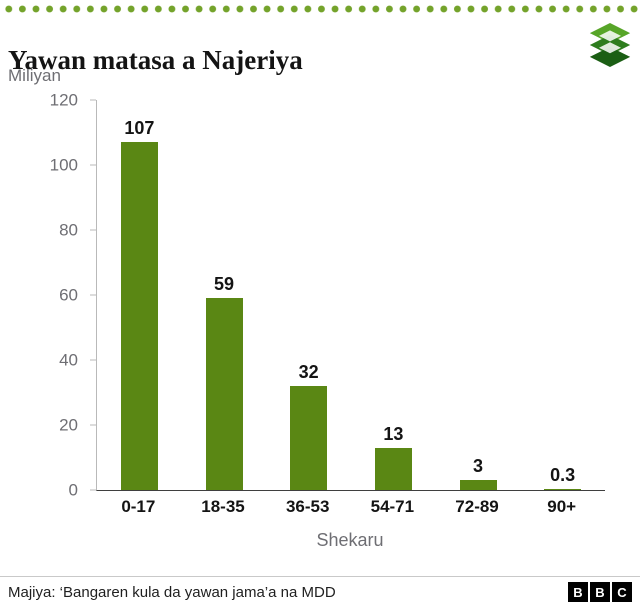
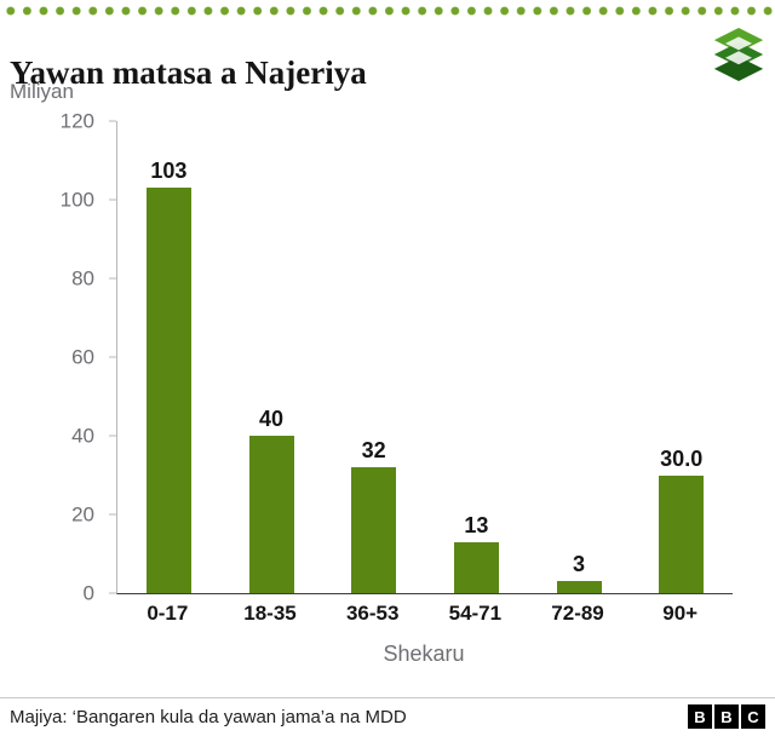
0-17: 107 -> 103
18-35: 59 -> 40
90+: 0.3 -> 30.0
